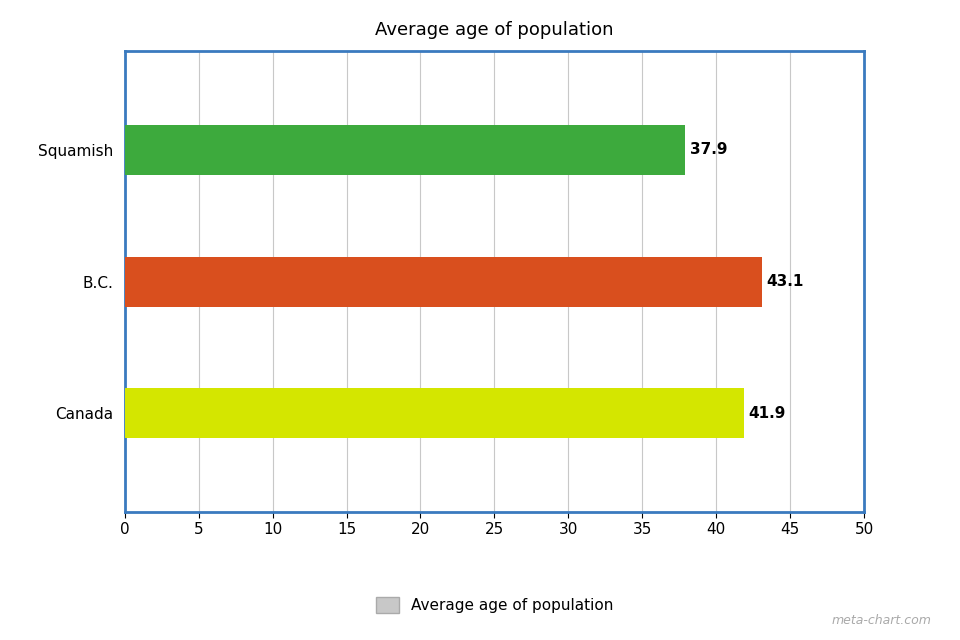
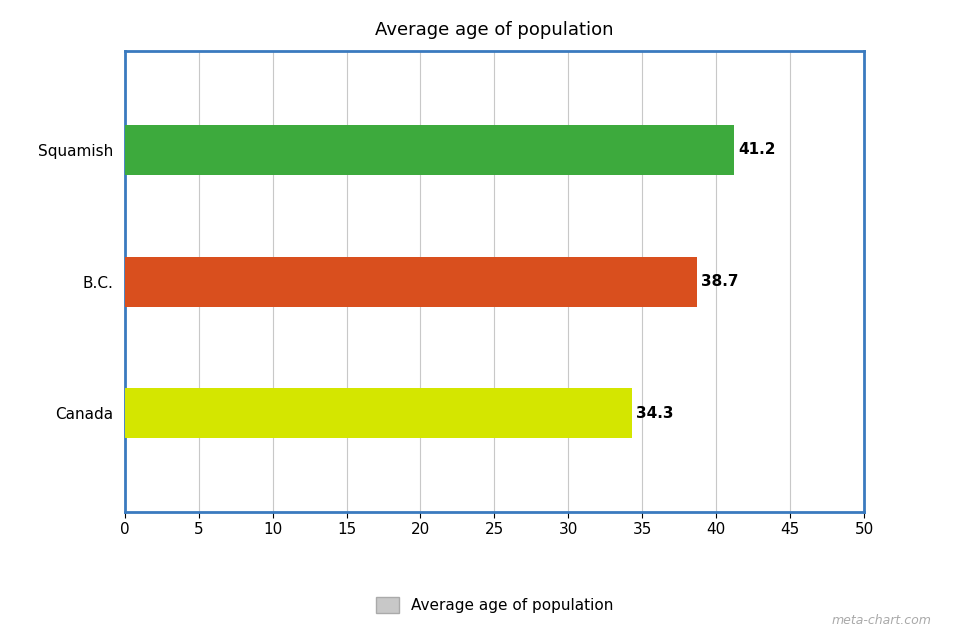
Squamish: 37.9 -> 41.2
B.C.: 43.1 -> 38.7
Canada: 41.9 -> 34.3
